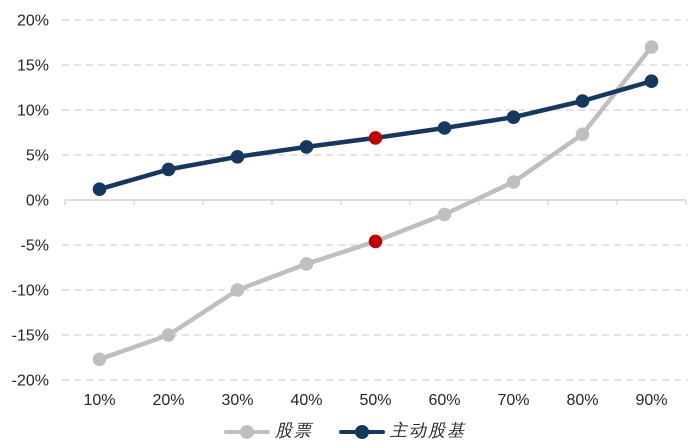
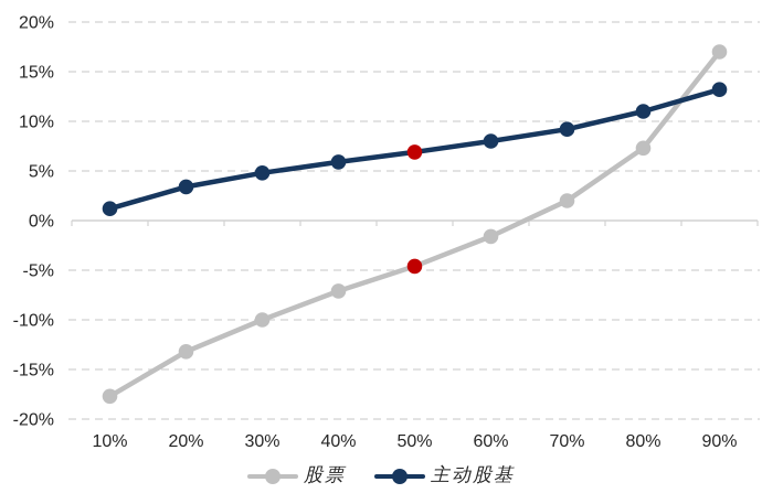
股票/20%: -15% -> -13%
